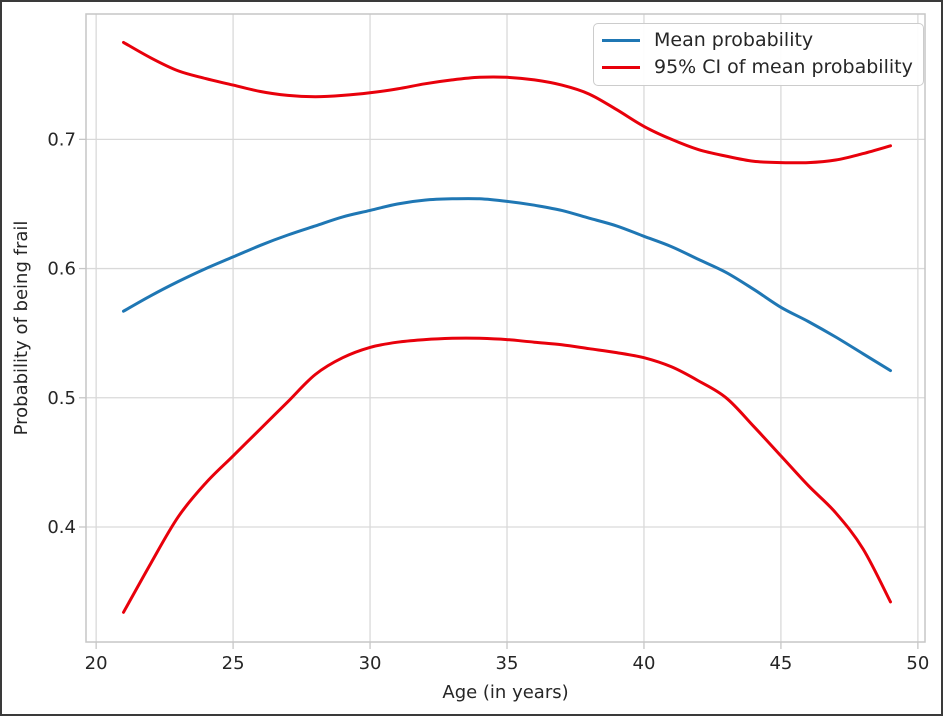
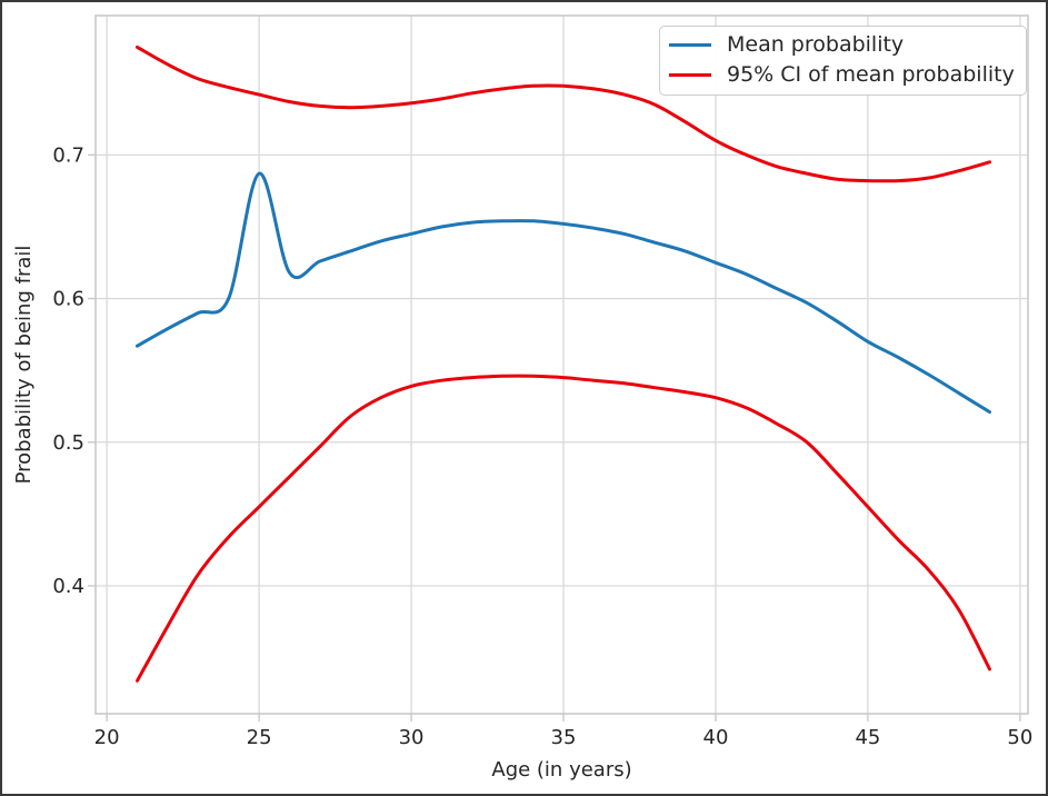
Mean probability/25: 0.609 -> 0.687
